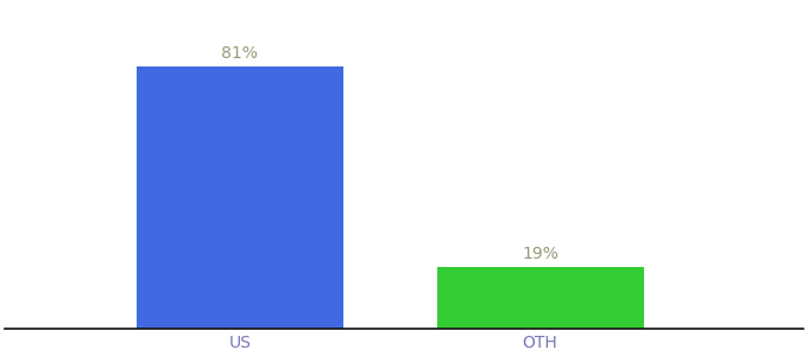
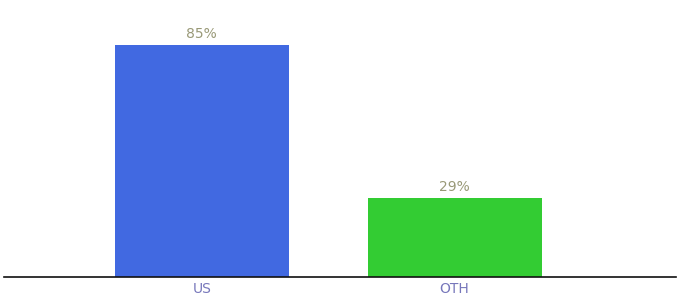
US: 81% -> 85%
OTH: 19% -> 29%
